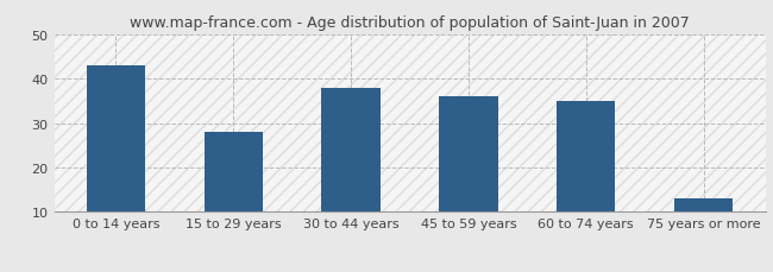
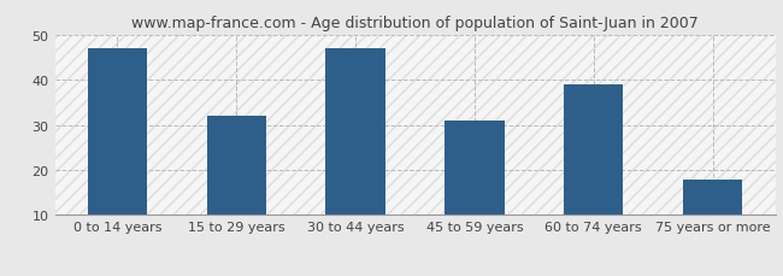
0 to 14 years: 43 -> 47
15 to 29 years: 28 -> 32
30 to 44 years: 38 -> 47
45 to 59 years: 36 -> 31
60 to 74 years: 35 -> 39
75 years or more: 13 -> 18
